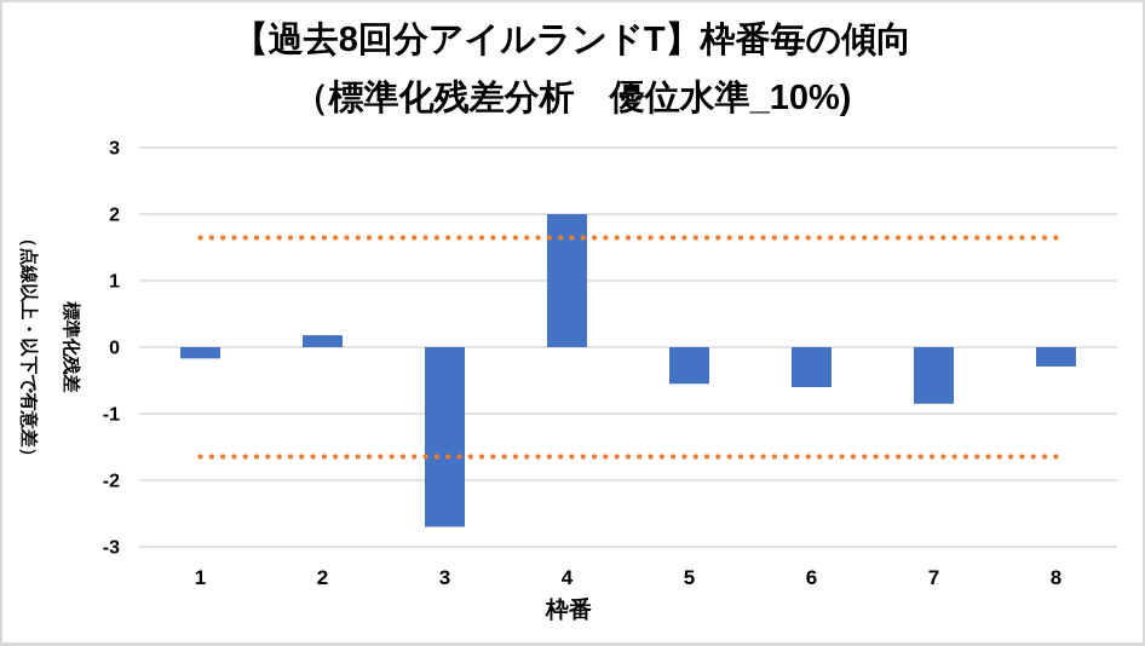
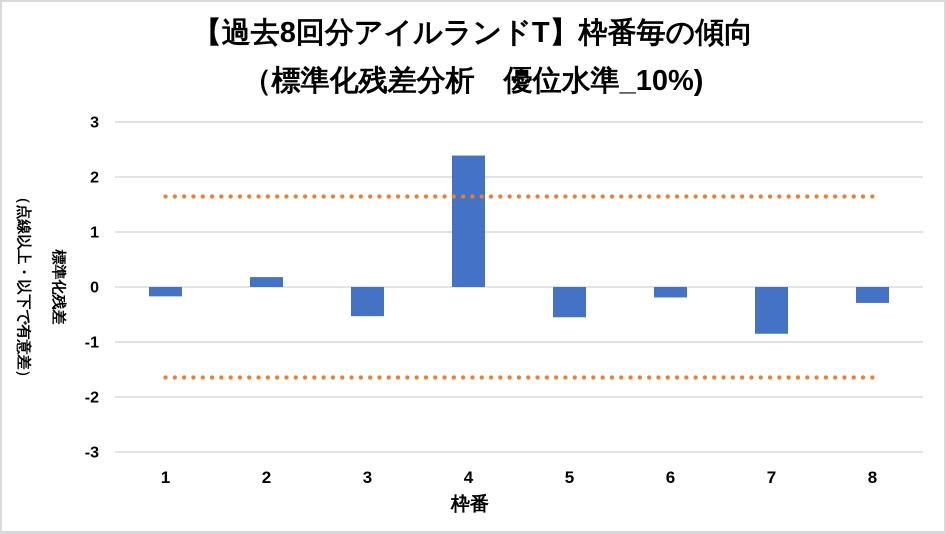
3: -2.7 -> -0.5
4: 2.0 -> 2.4
6: -0.6 -> -0.2
